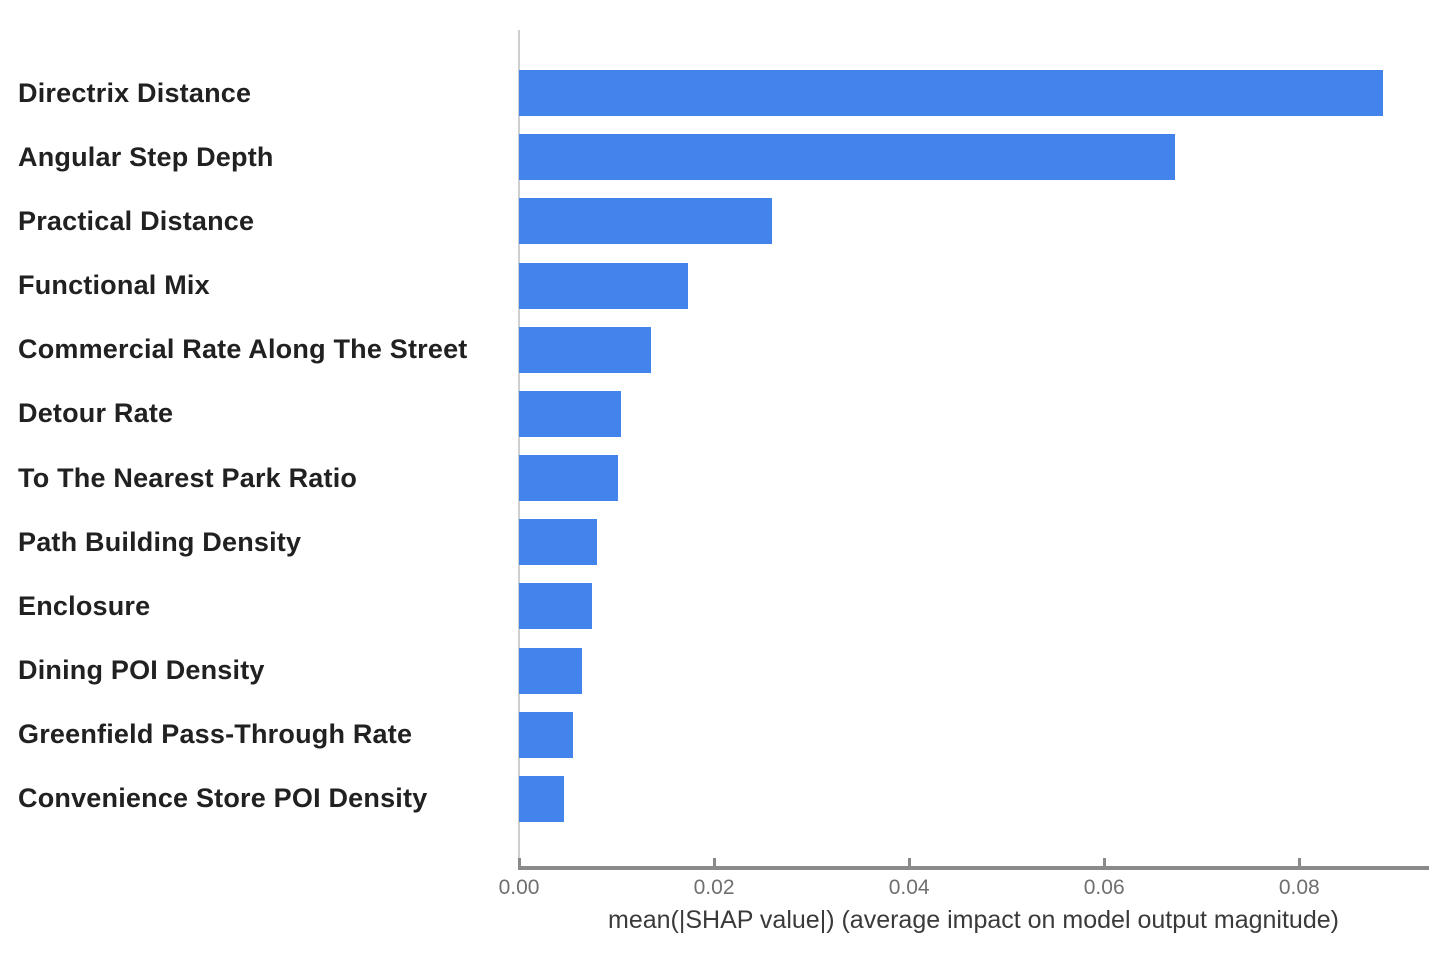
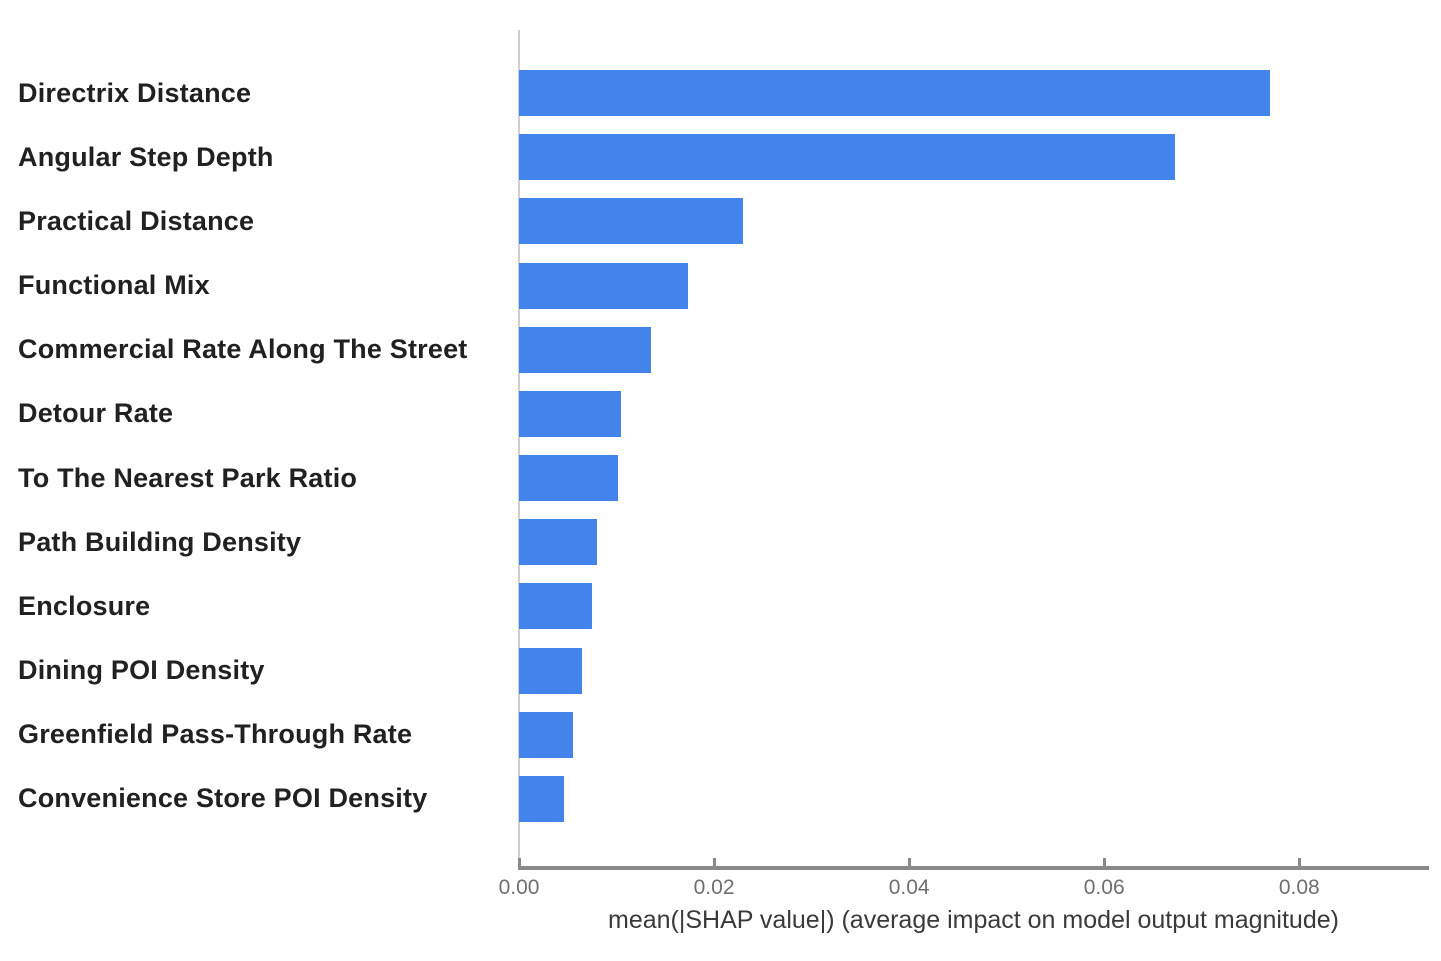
Directrix Distance: 0.089 -> 0.077
Practical Distance: 0.026 -> 0.023
